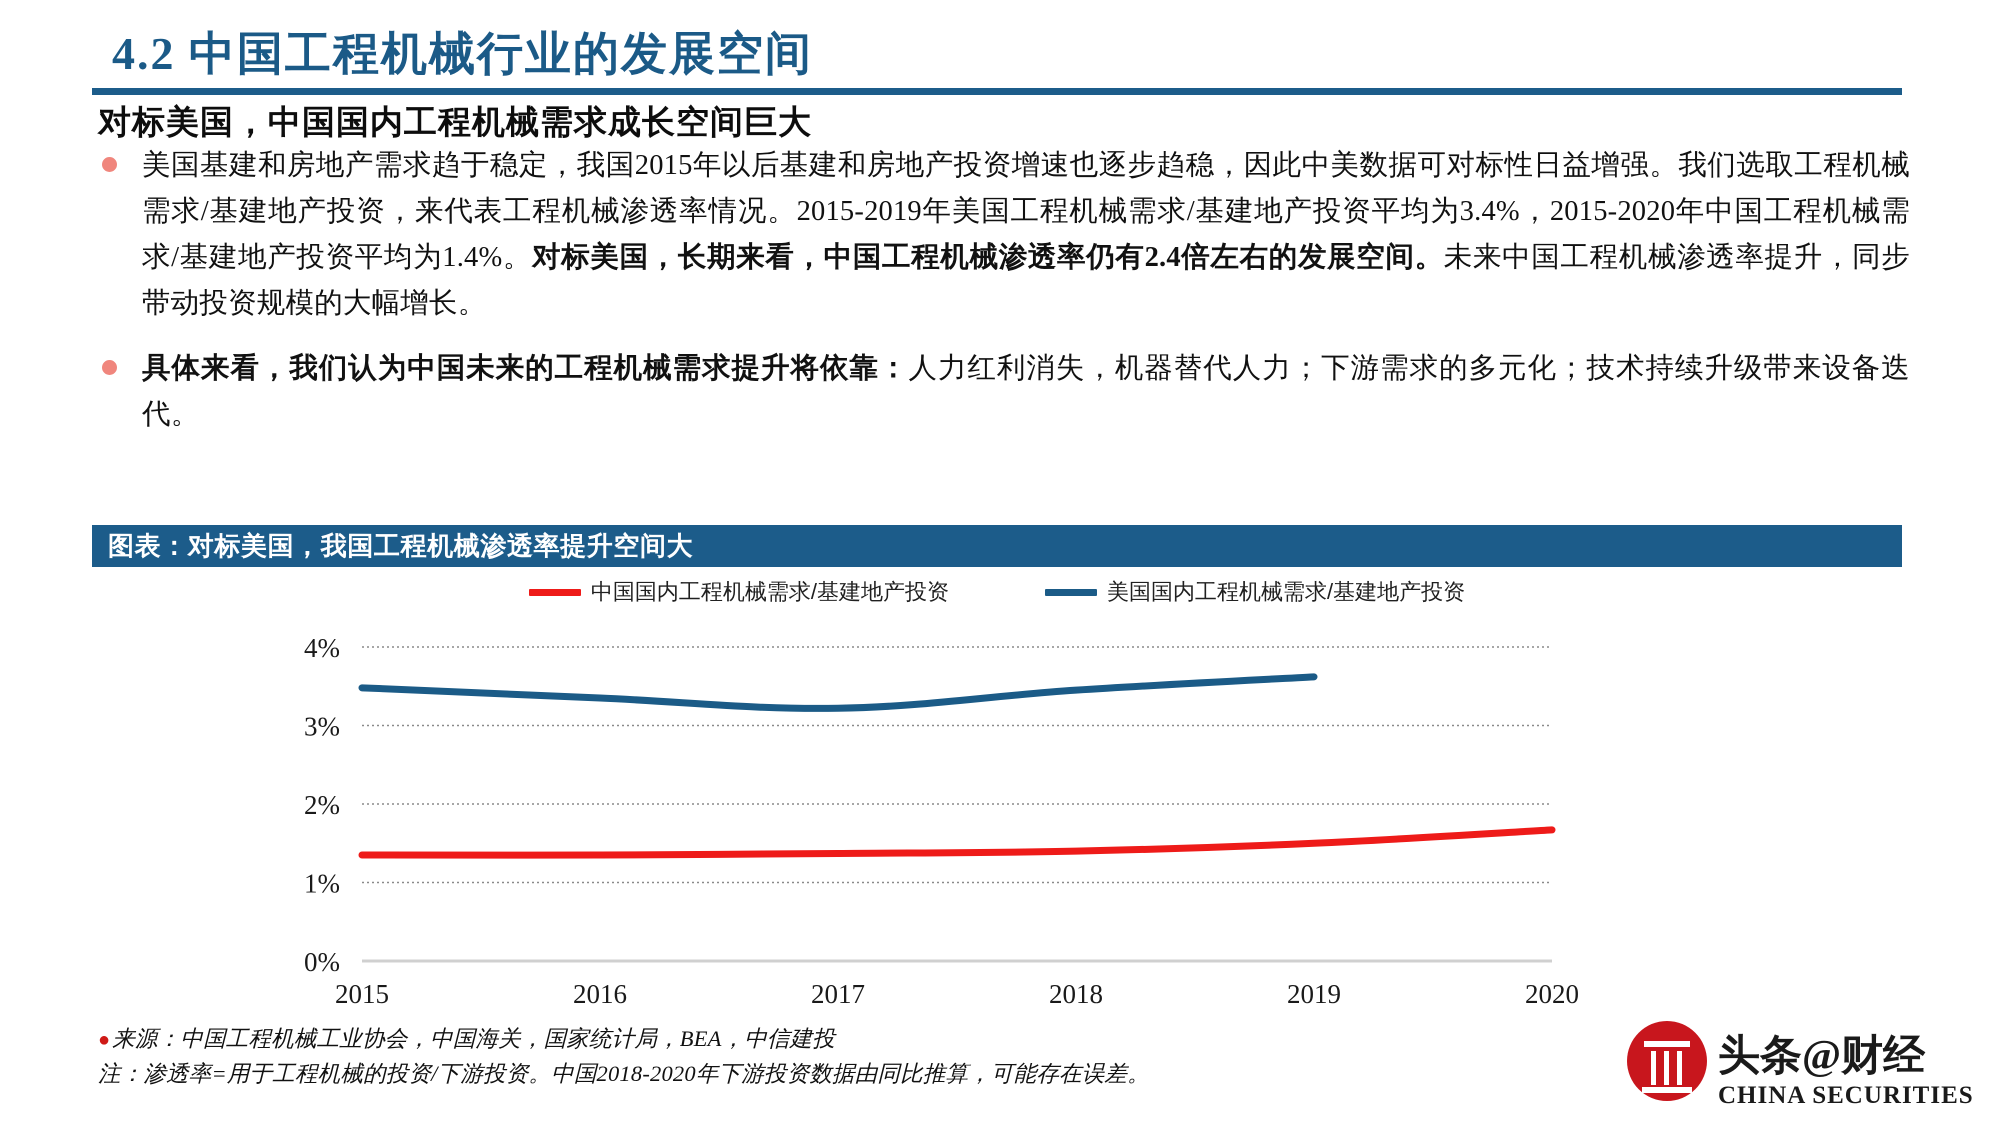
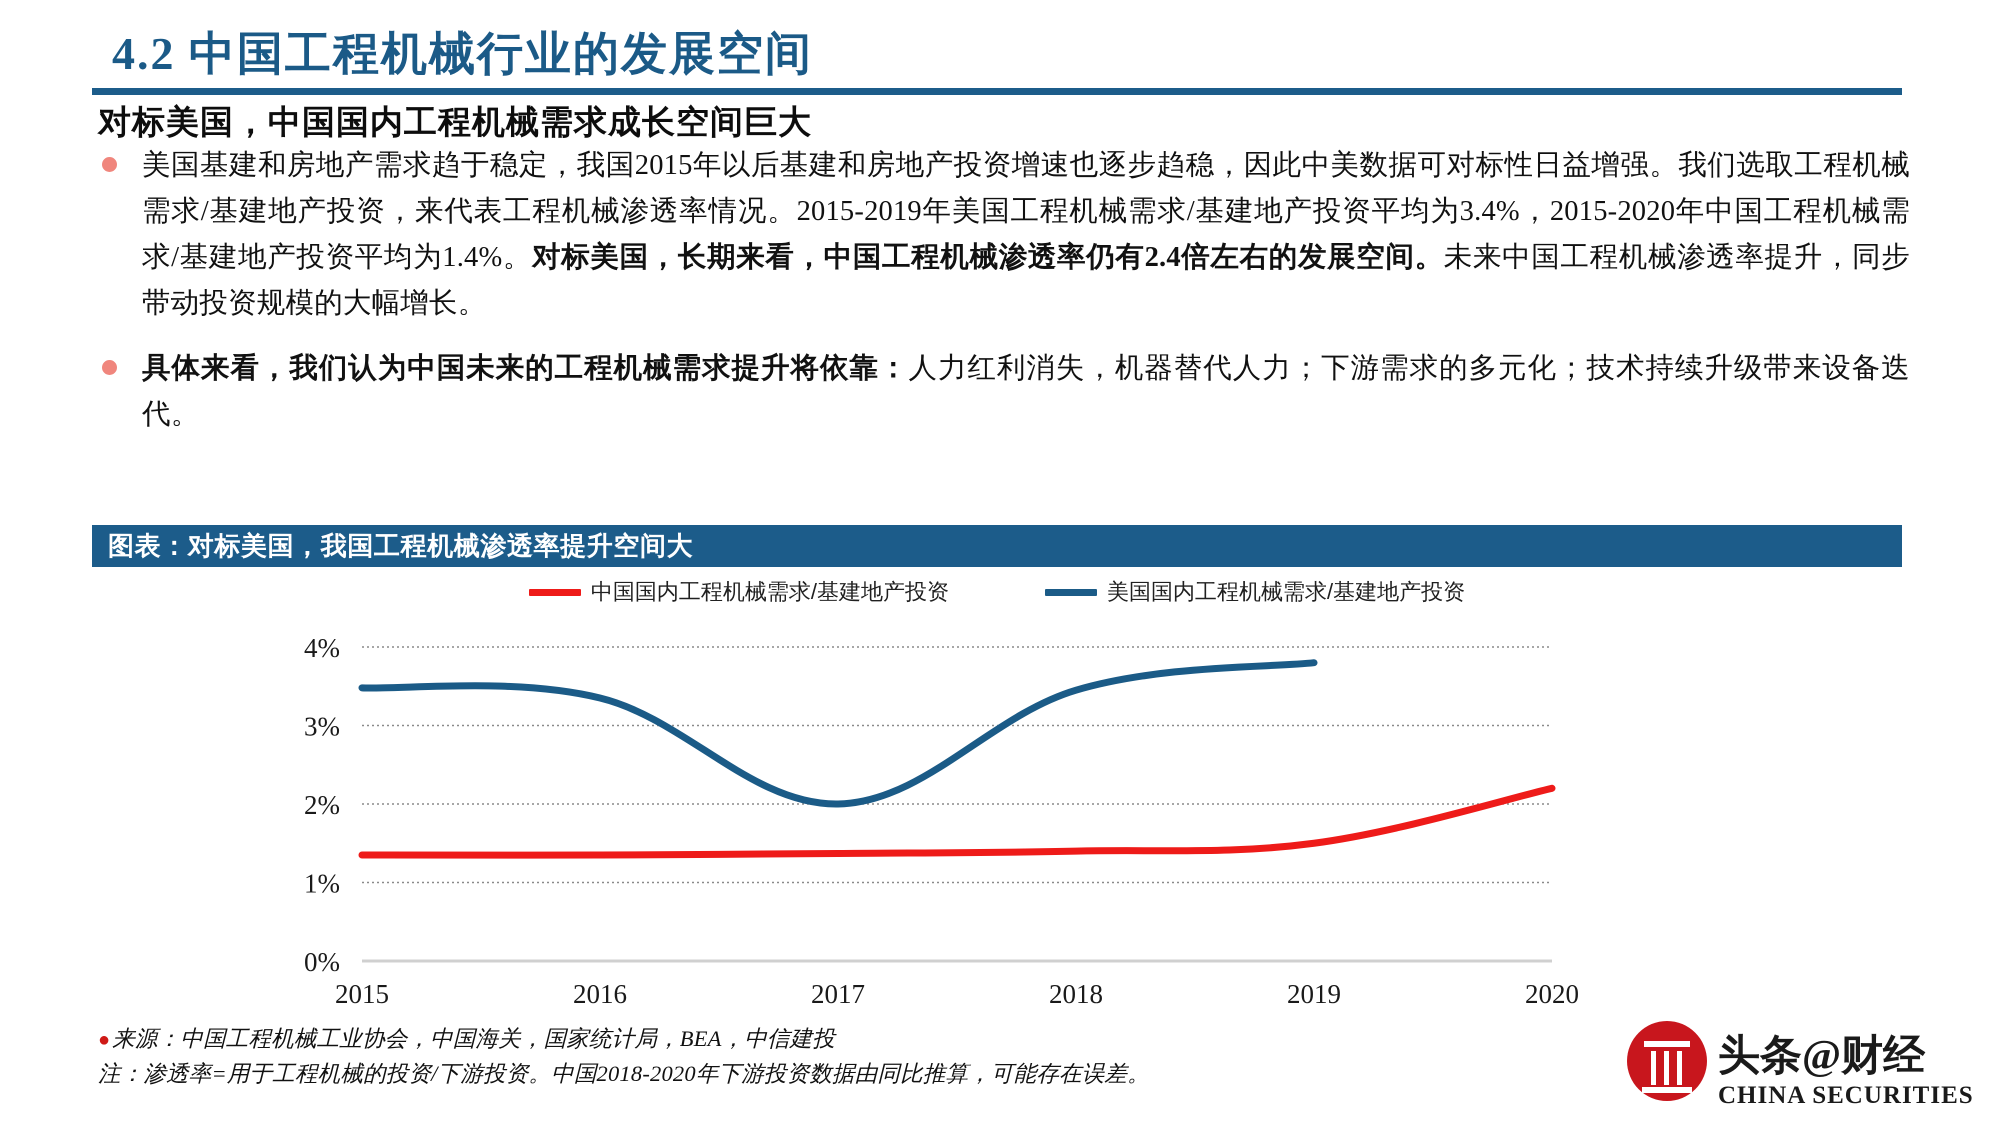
美国国内工程机械需求/基建地产投资/2017: 3.2% -> 2.0%
美国国内工程机械需求/基建地产投资/2019: 3.6% -> 3.8%
中国国内工程机械需求/基建地产投资/2020: 1.7% -> 2.2%
